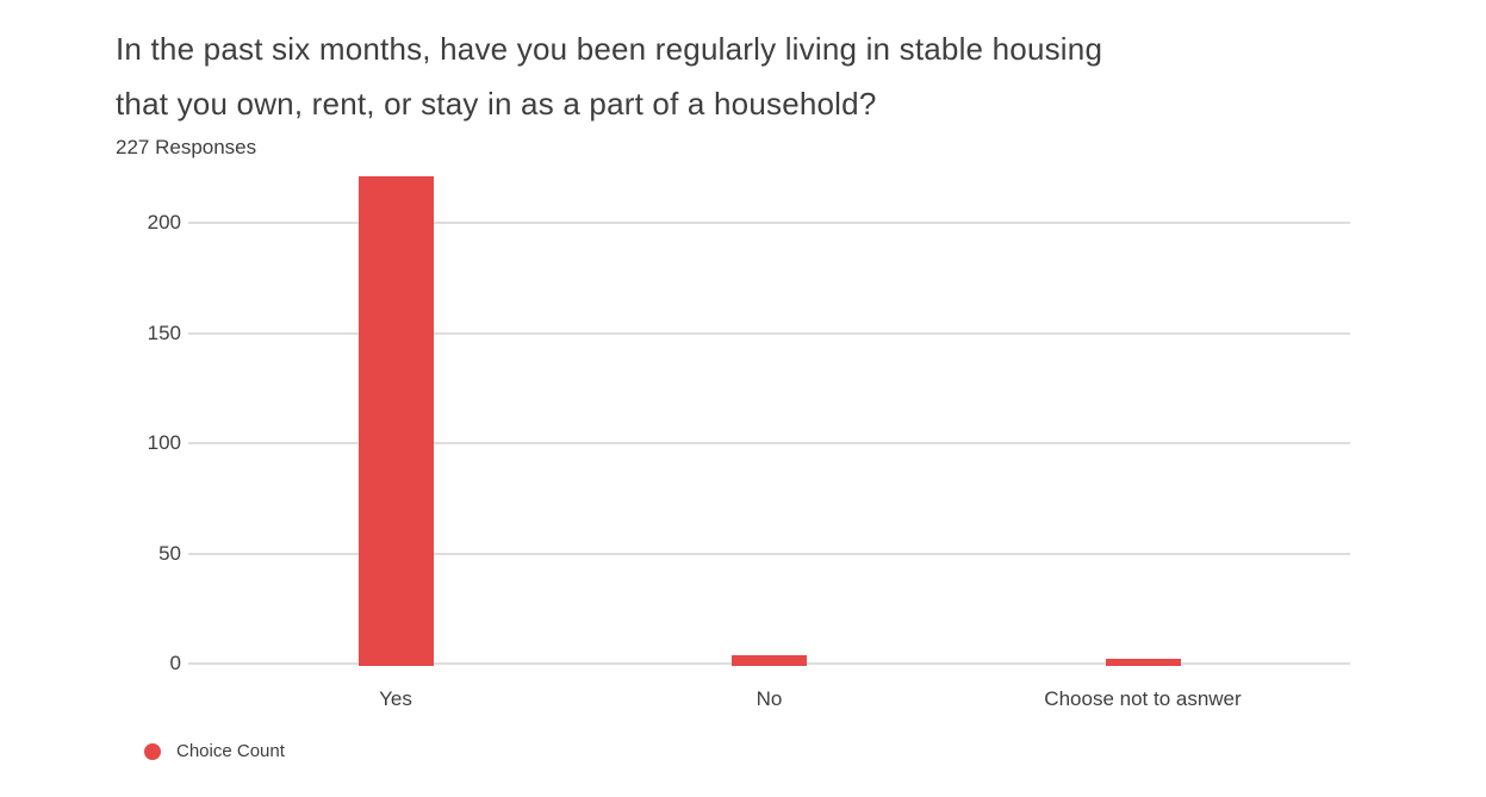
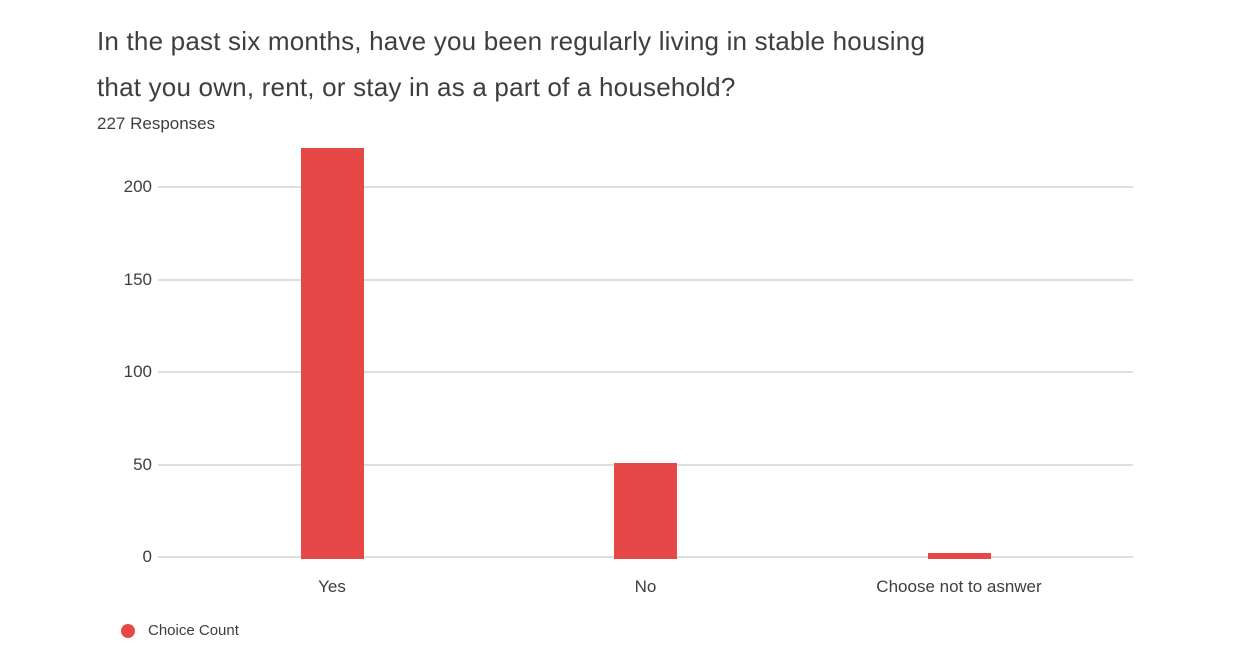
No: 4 -> 51
